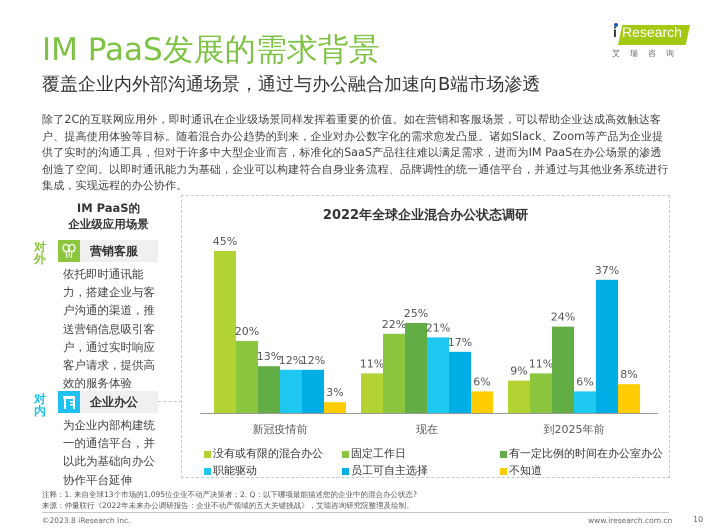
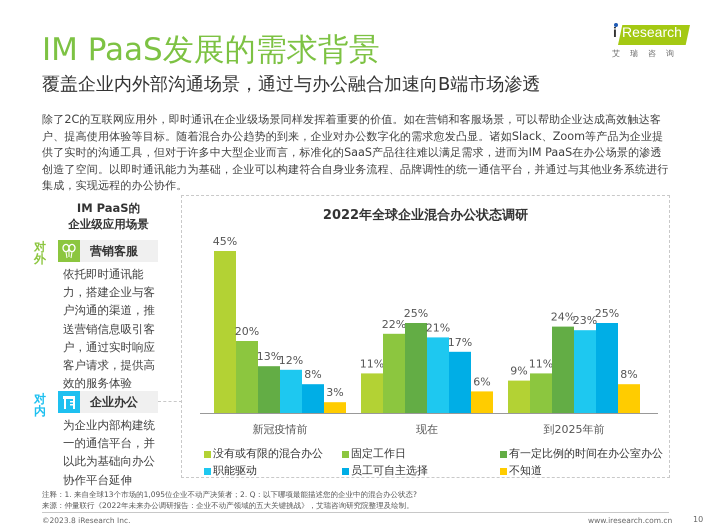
员工可自主选择/新冠疫情前: 12% -> 8%
职能驱动/到2025年前: 6% -> 23%
员工可自主选择/到2025年前: 37% -> 25%
